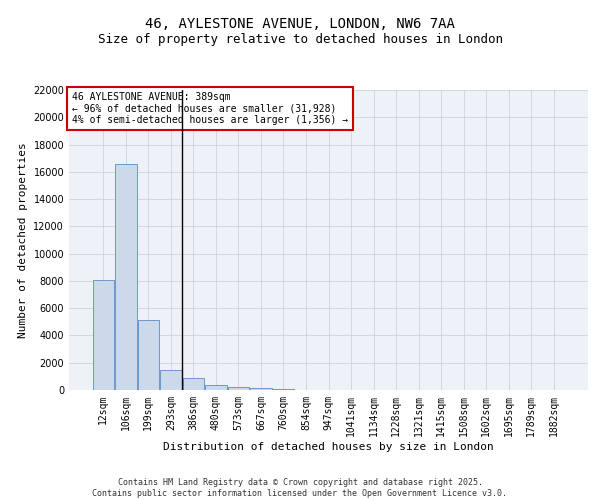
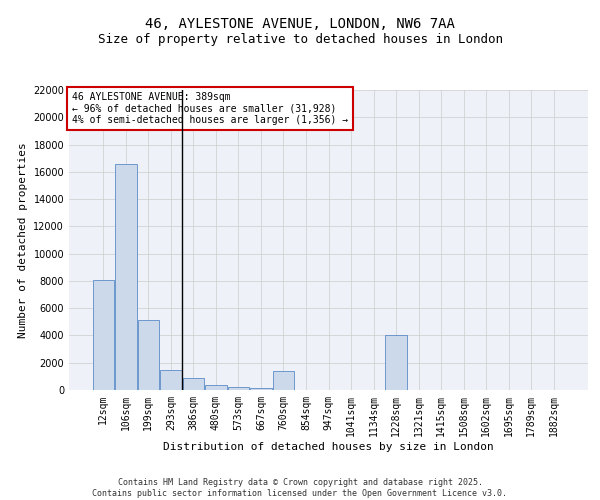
760sqm: 100 -> 1400
1228sqm: 0 -> 4000
